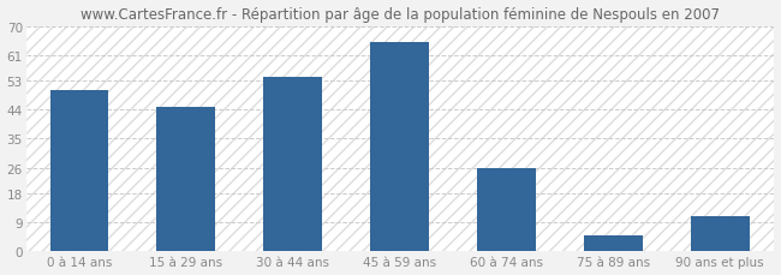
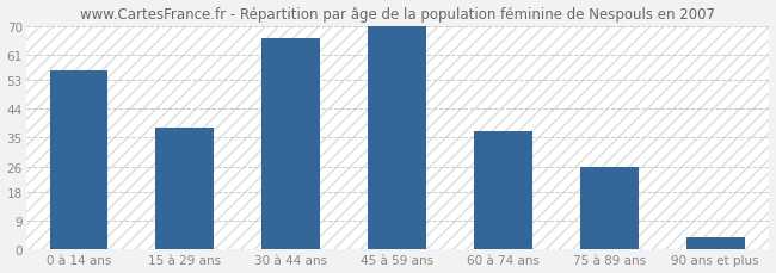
0 à 14 ans: 50 -> 56
15 à 29 ans: 45 -> 38
30 à 44 ans: 54 -> 66
45 à 59 ans: 65 -> 70
60 à 74 ans: 26 -> 37
75 à 89 ans: 5 -> 26
90 ans et plus: 11 -> 4
